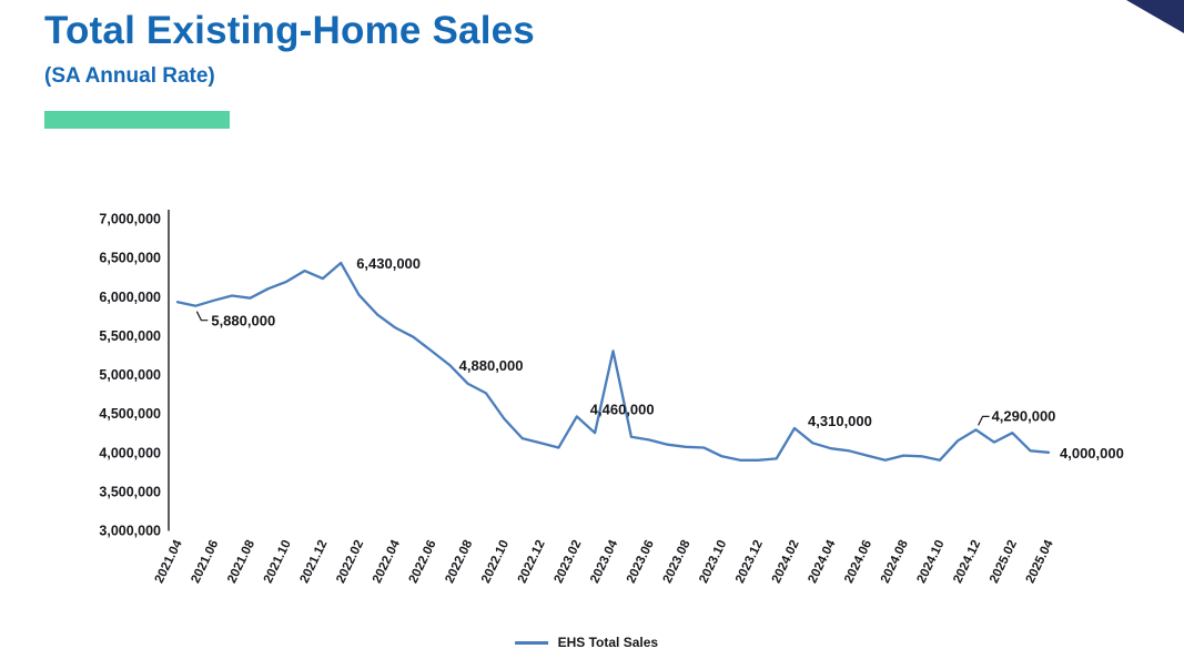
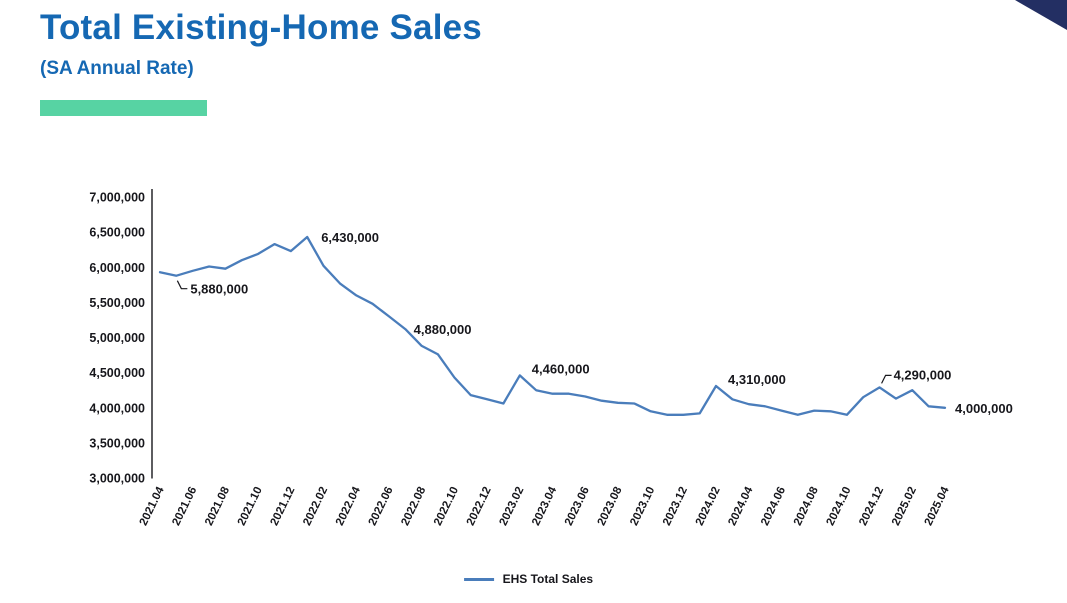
2023.04: 5300000 -> 4200000
